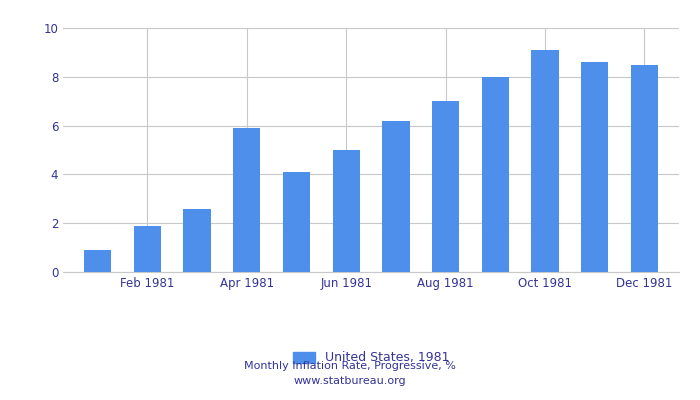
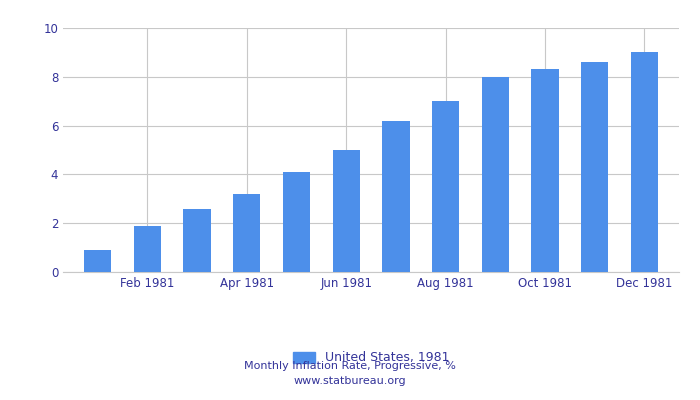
Apr 1981: 5.9 -> 3.2
Oct 1981: 9.1 -> 8.3
Dec 1981: 8.5 -> 9.0
